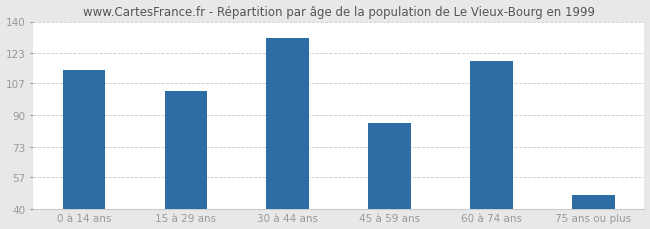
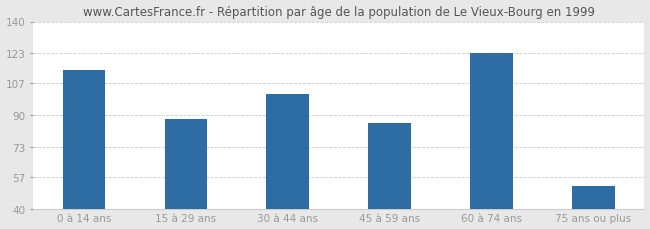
15 à 29 ans: 103 -> 88
30 à 44 ans: 131 -> 101
60 à 74 ans: 119 -> 123
75 ans ou plus: 47 -> 52
